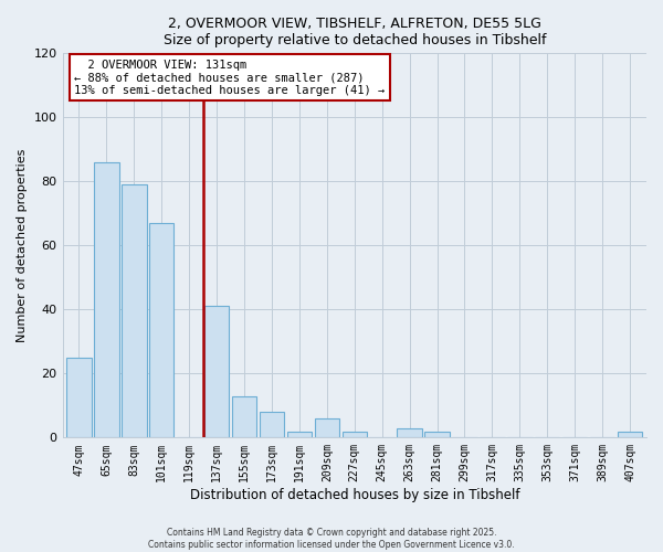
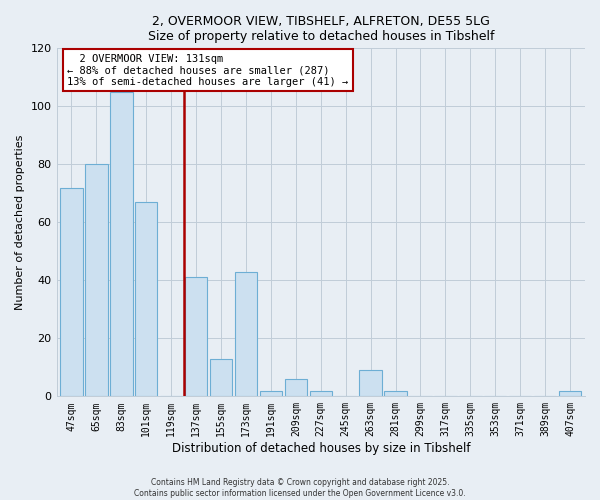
47sqm: 25 -> 72
65sqm: 86 -> 80
83sqm: 79 -> 105
173sqm: 8 -> 43
263sqm: 3 -> 9
